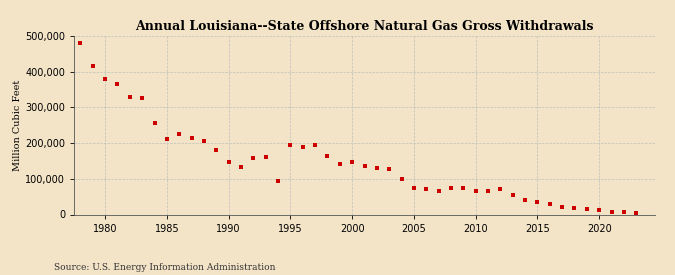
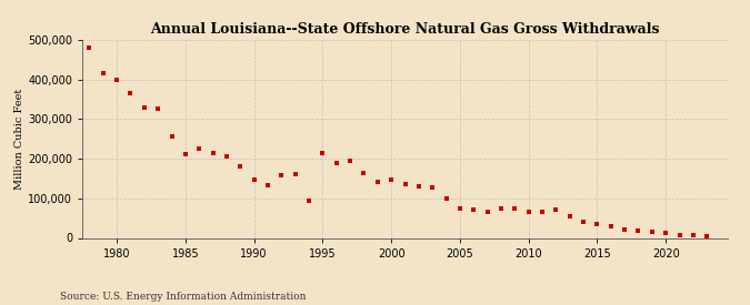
1980: 380,000 -> 400,000
1995: 195,000 -> 215,000
